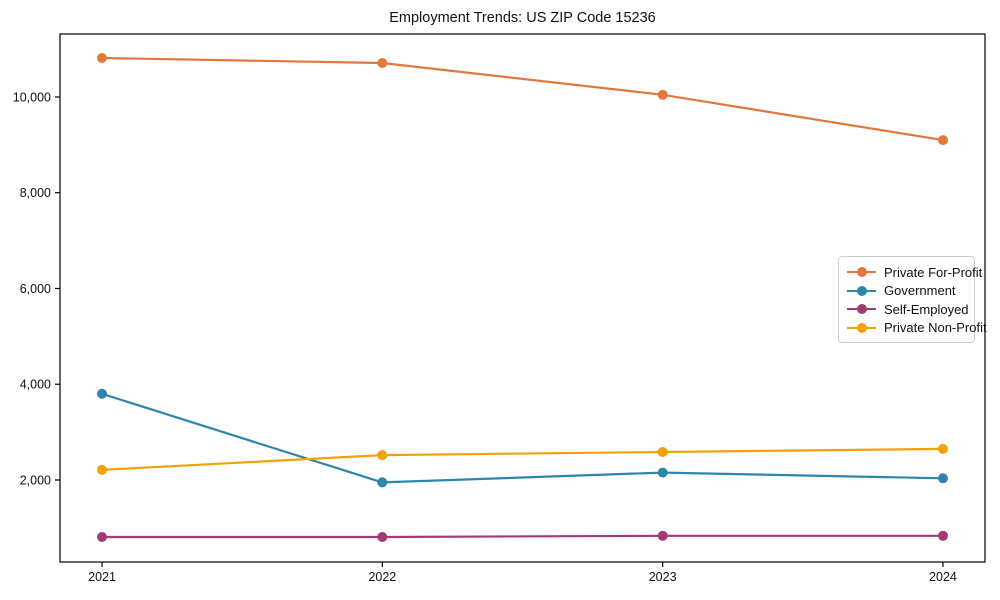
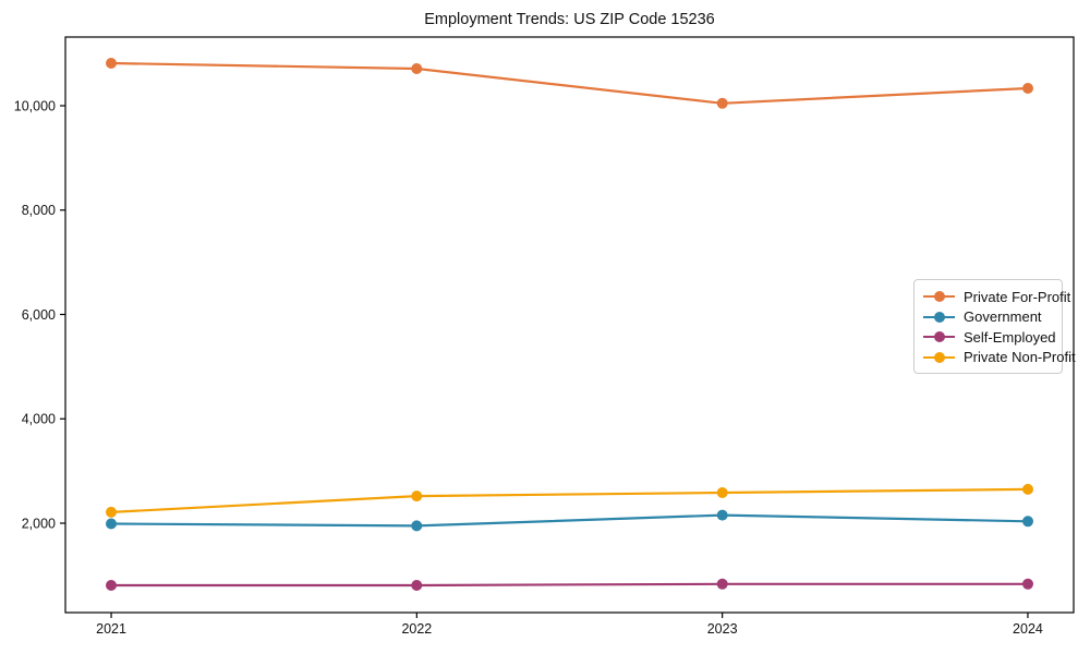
Government/2021: 3800 -> 2000
Private For-Profit/2024: 9100 -> 10300
